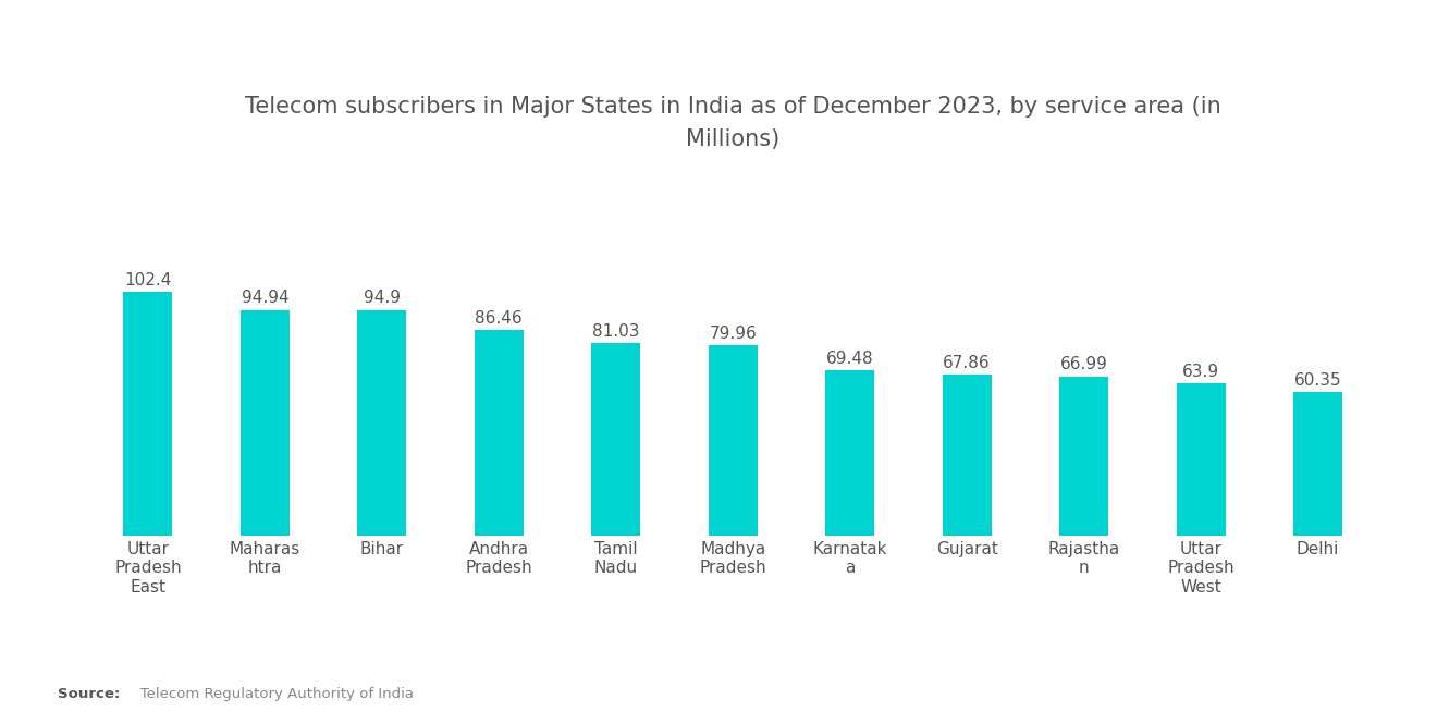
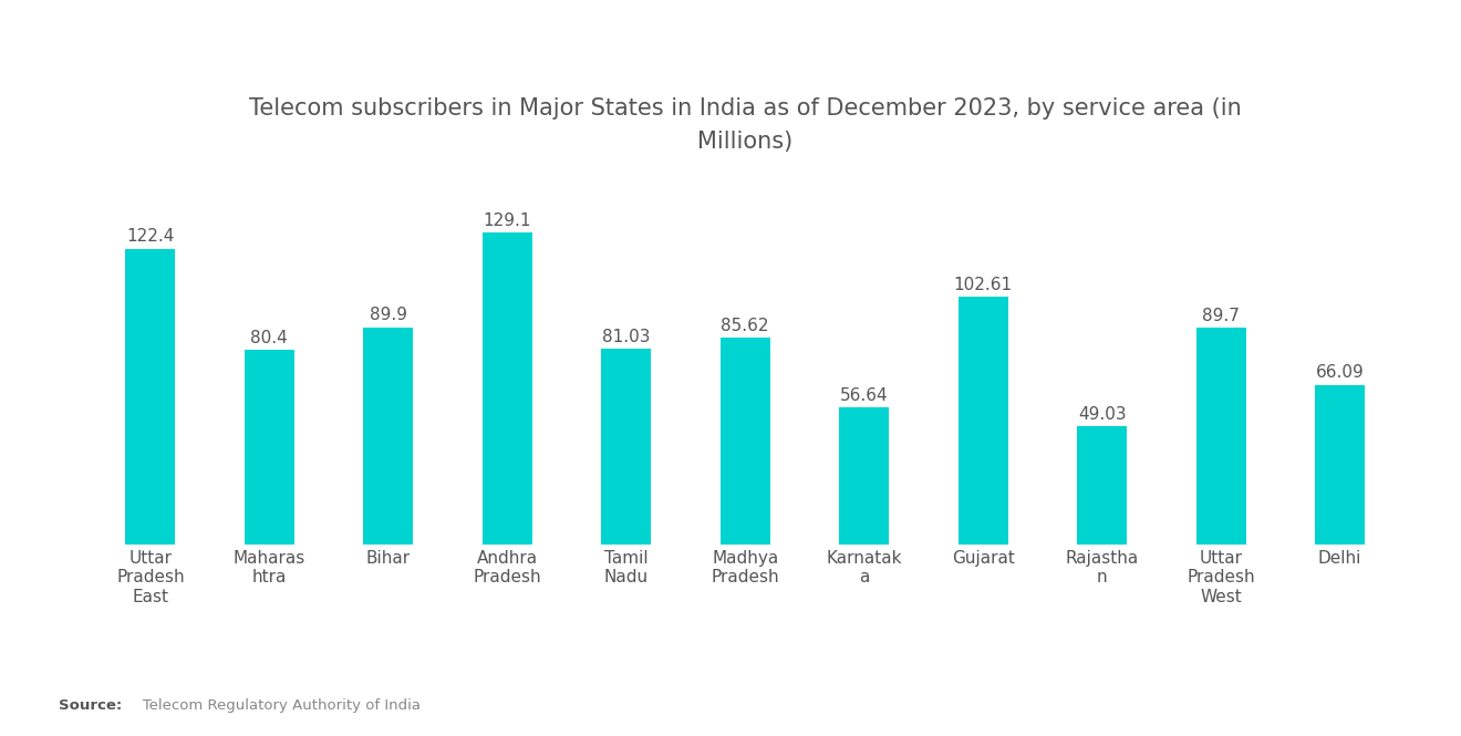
Uttar Pradesh East: 102.4 -> 122.4
Maharas htra: 94.94 -> 80.4
Bihar: 94.9 -> 89.9
Andhra Pradesh: 86.46 -> 129.1
Madhya Pradesh: 79.96 -> 85.62
Karnatak a: 69.48 -> 56.64
Gujarat: 67.86 -> 102.61
Rajastha n: 66.99 -> 49.03
Uttar Pradesh West: 63.9 -> 89.7
Delhi: 60.35 -> 66.09
